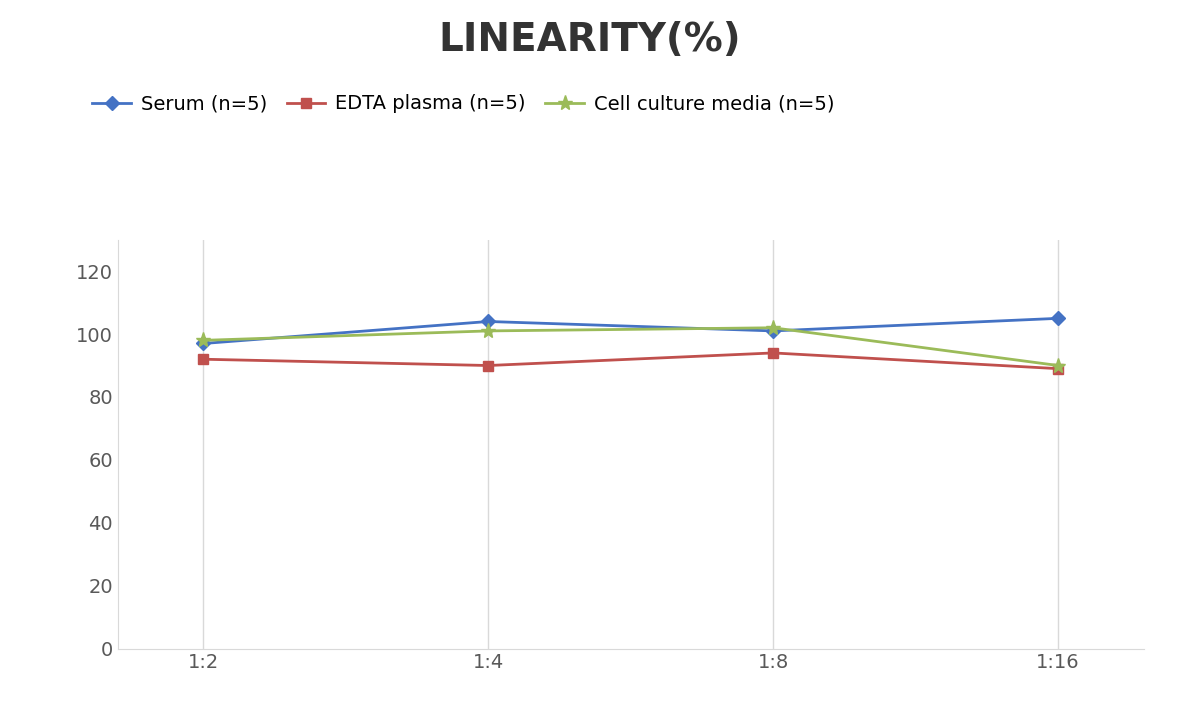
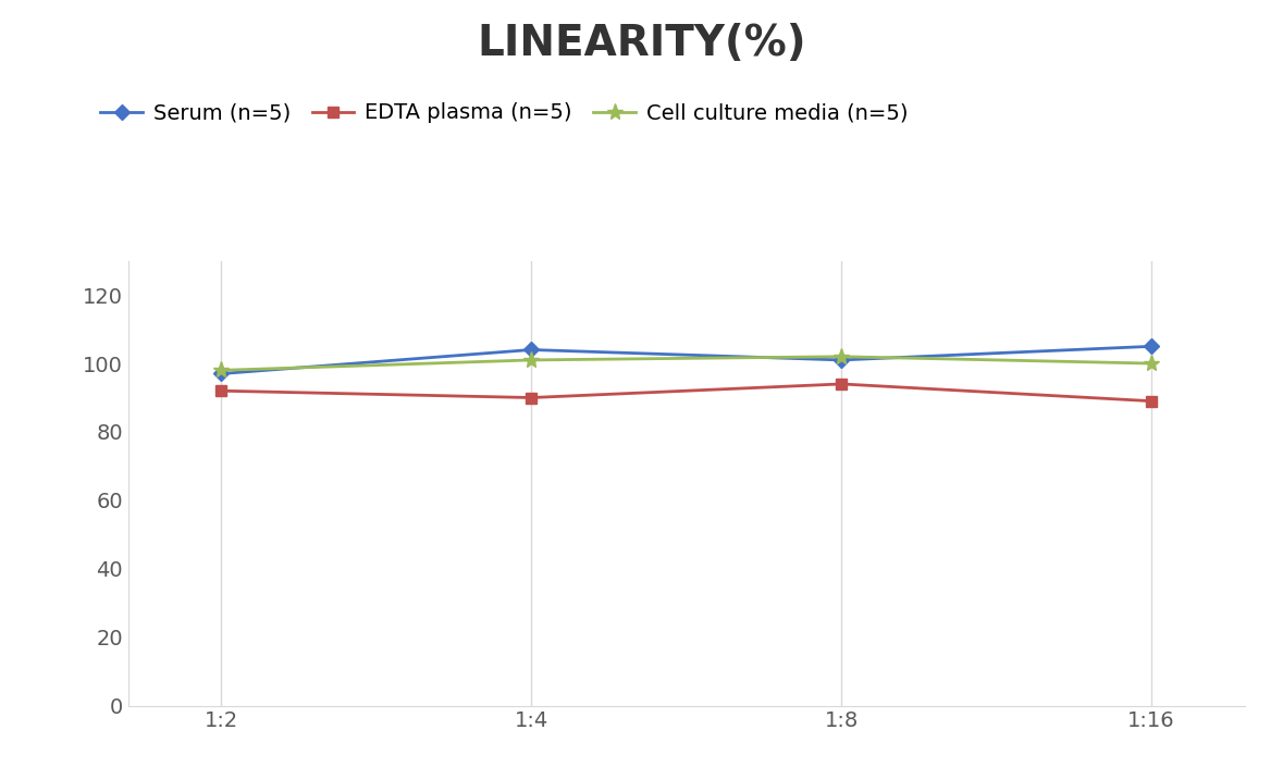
Cell culture media (n=5)/1:16: 90 -> 100
